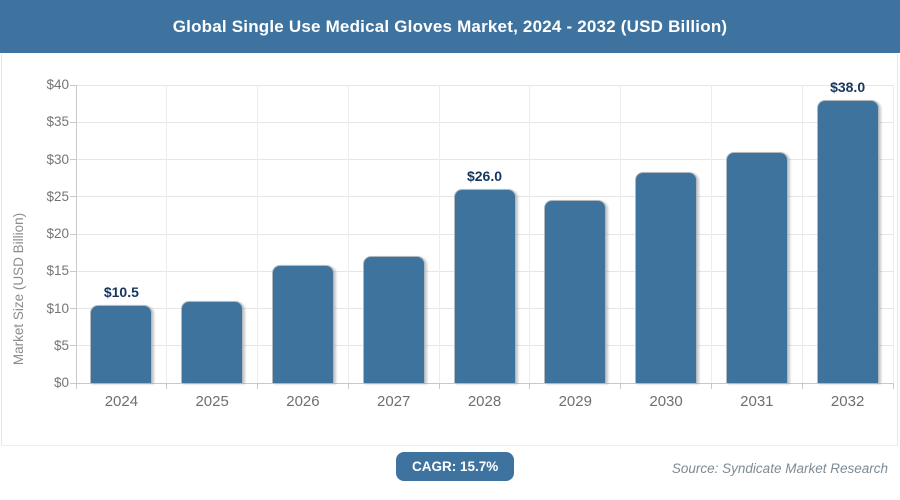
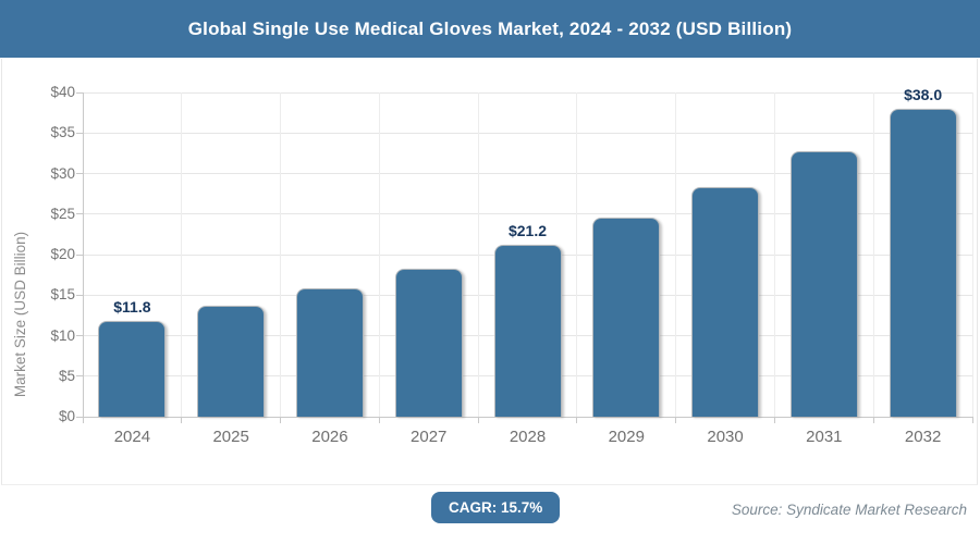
2024: $10.5 -> $11.8
2025: $11 -> $14
2027: $17 -> $18
2028: $26.0 -> $21.2
2031: $31 -> $33
